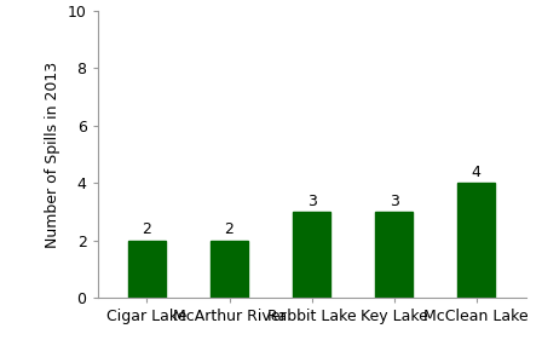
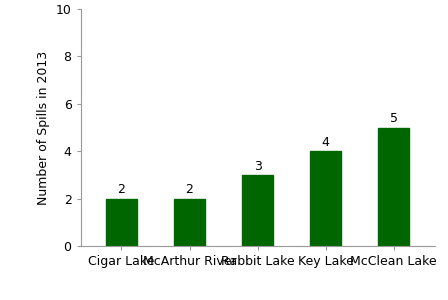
Key Lake: 3 -> 4
McClean Lake: 4 -> 5
